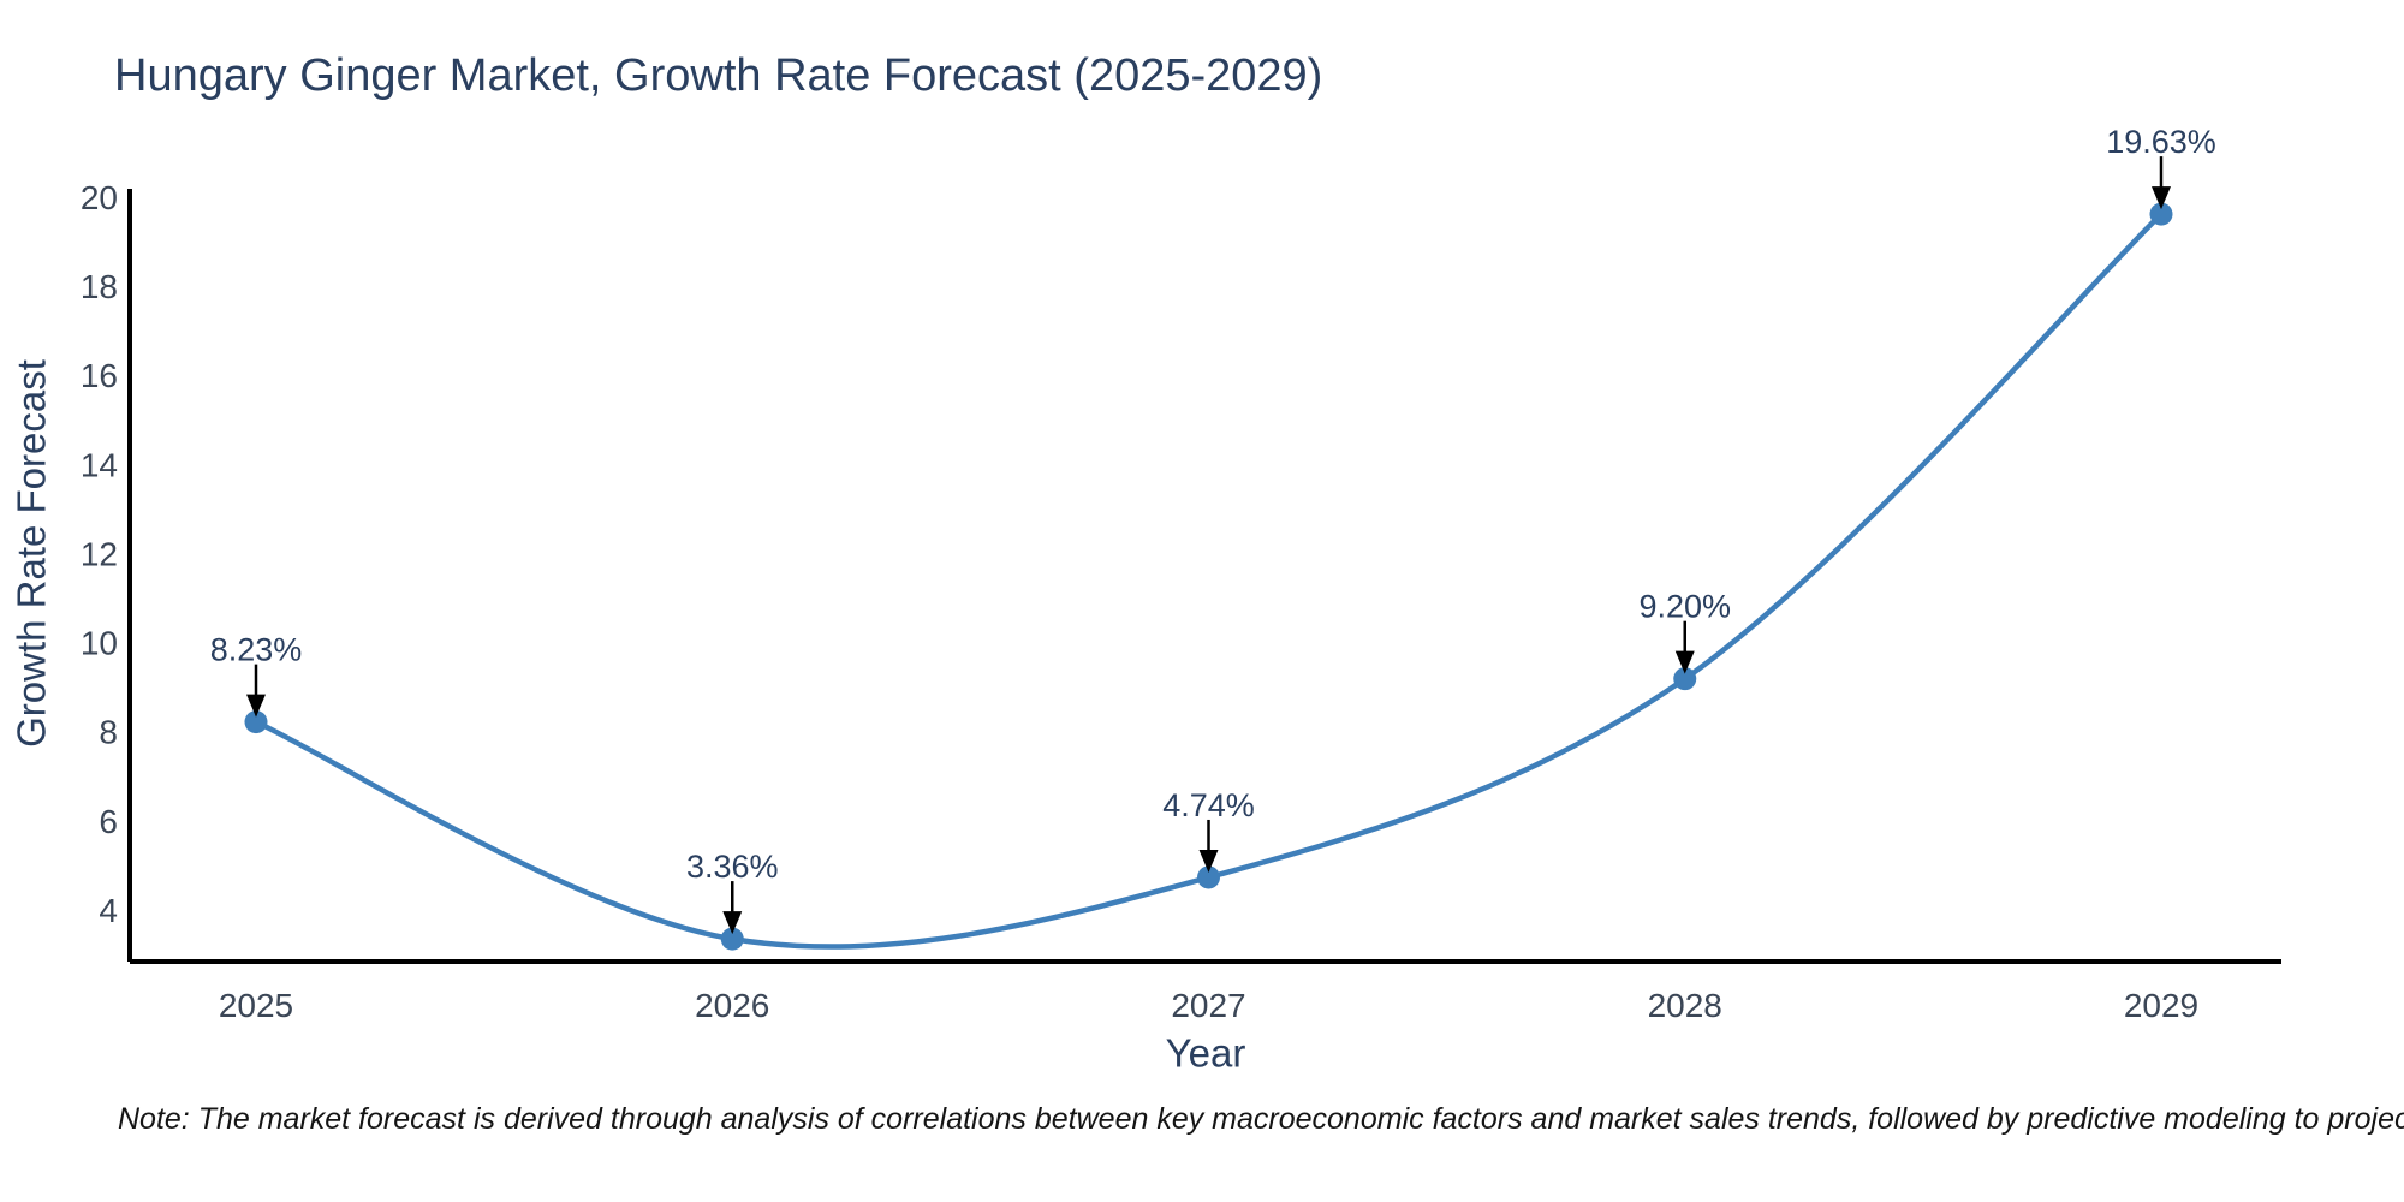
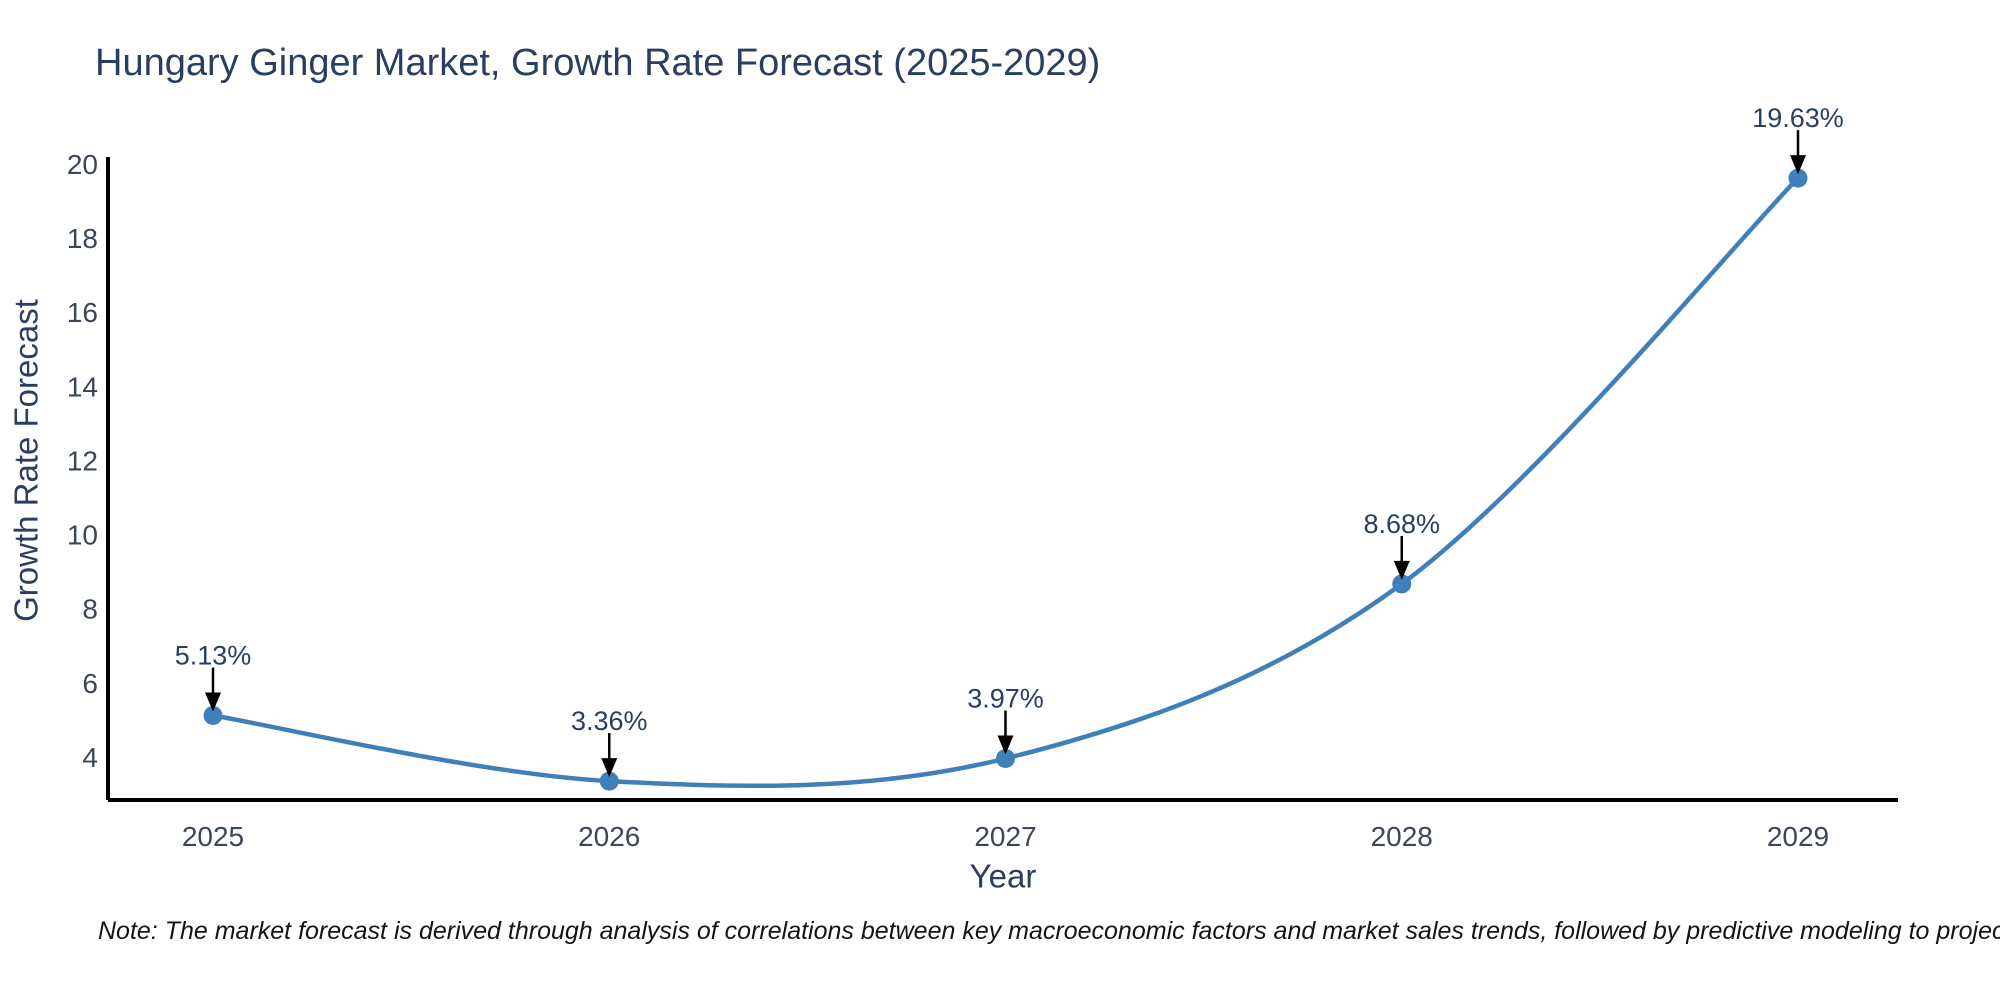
2025: 8.23% -> 5.13%
2027: 4.74% -> 3.97%
2028: 9.20% -> 8.68%
